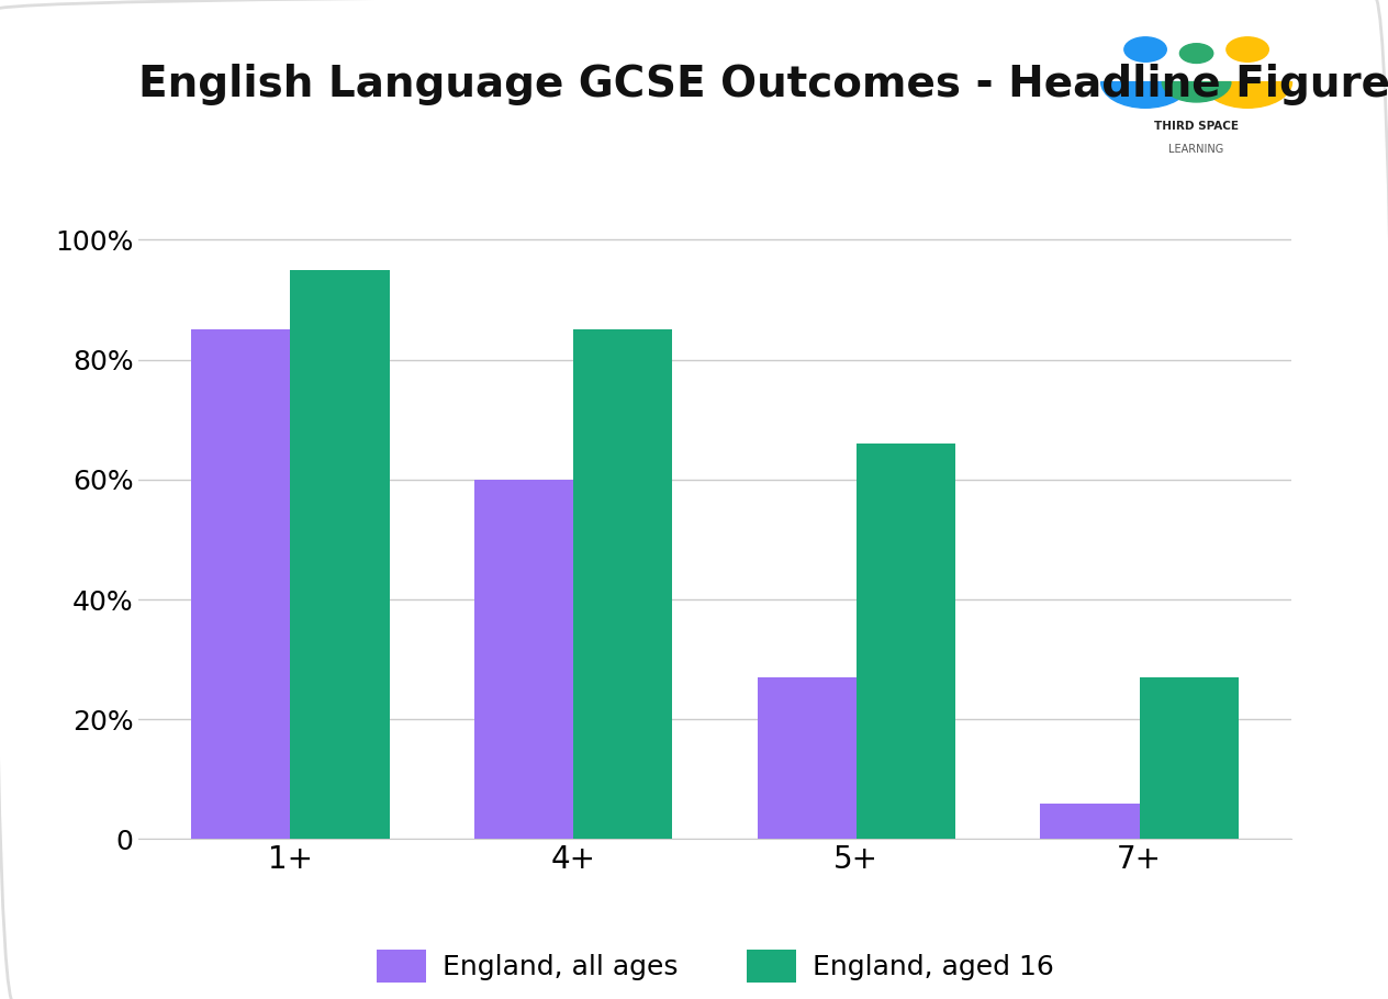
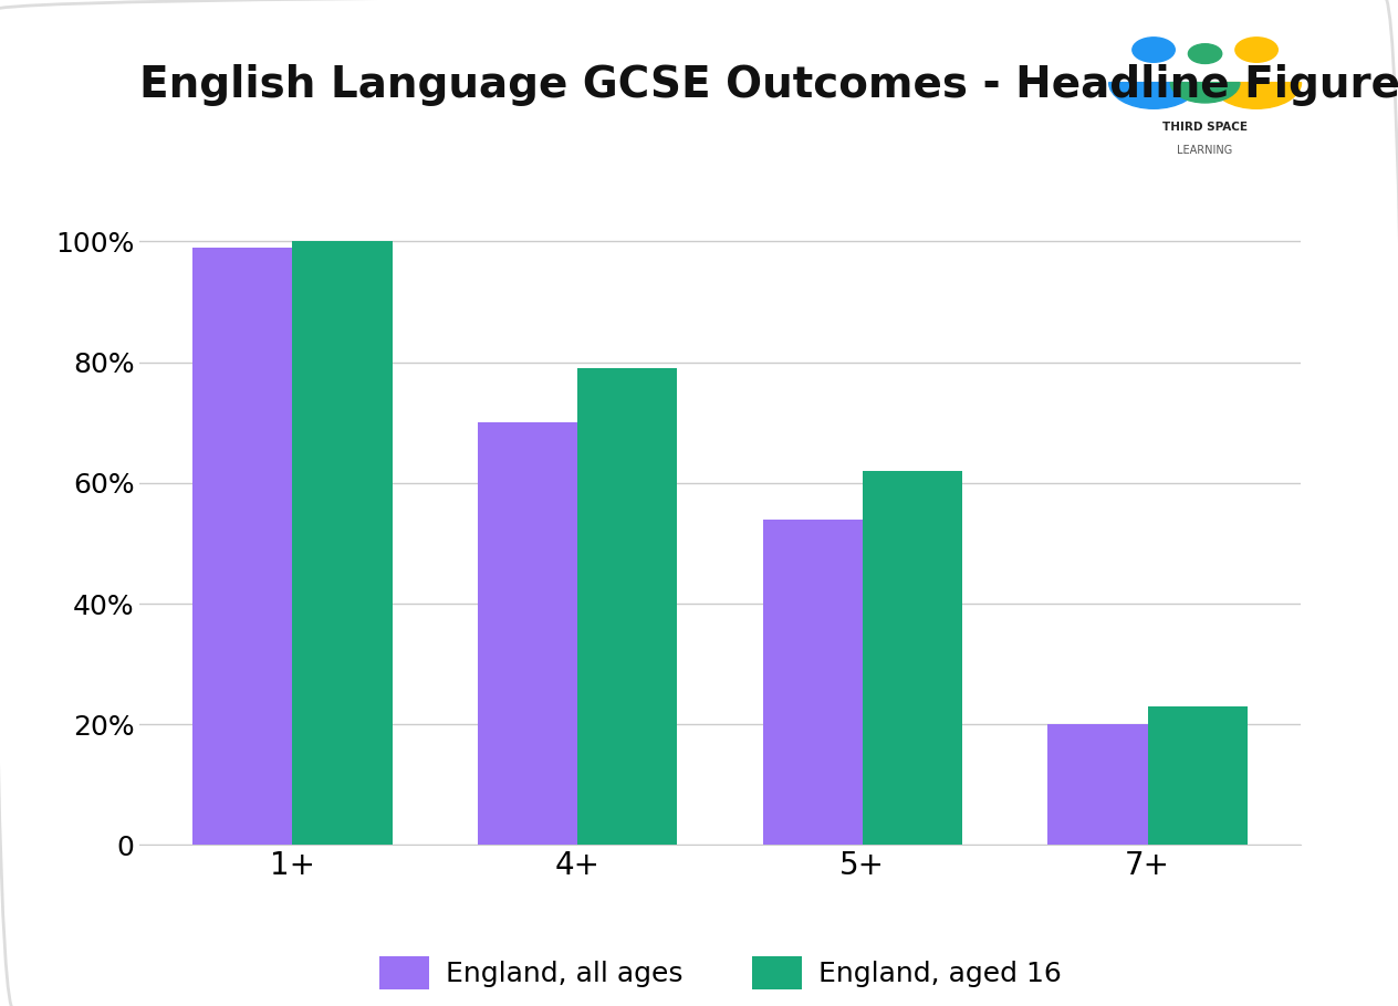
England, all ages/1+: 85% -> 99%
England, aged 16/1+: 95% -> 100%
England, all ages/4+: 60% -> 70%
England, aged 16/4+: 85% -> 79%
England, all ages/5+: 27% -> 54%
England, aged 16/5+: 66% -> 62%
England, all ages/7+: 6% -> 20%
England, aged 16/7+: 27% -> 23%
